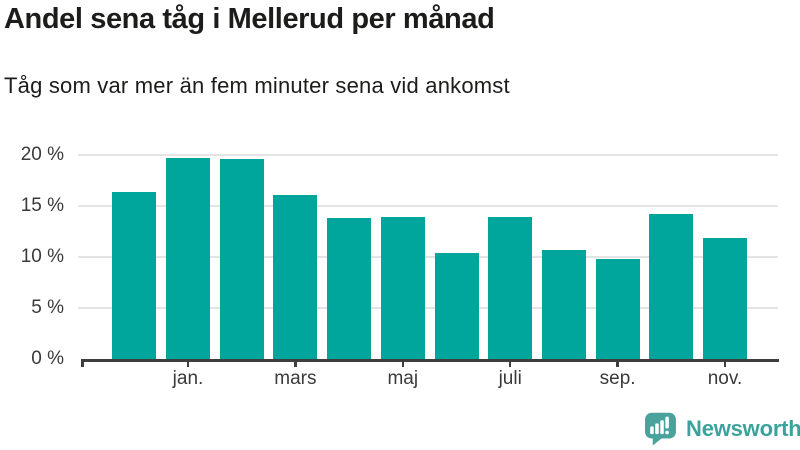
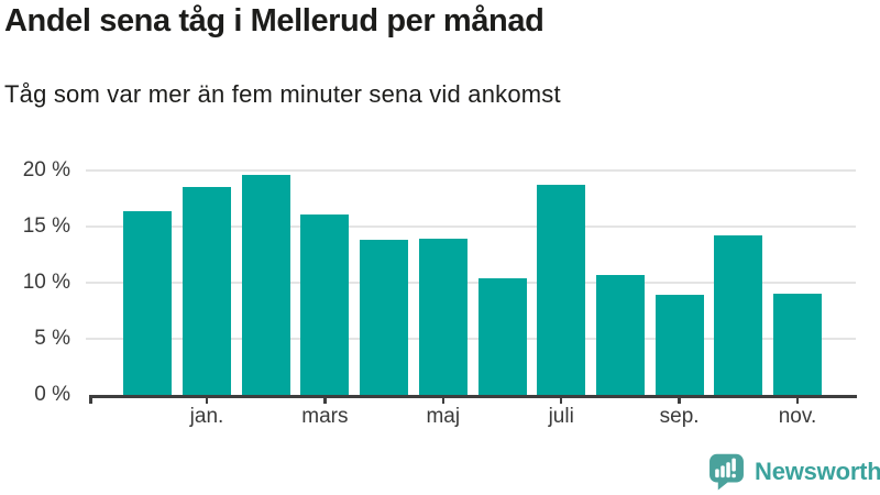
jan.: 19.7% -> 18.5%
juli: 13.9% -> 18.7%
sep.: 9.8% -> 8.9%
nov.: 11.9% -> 9.0%
